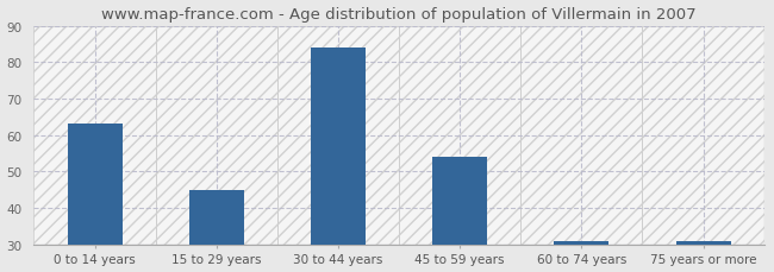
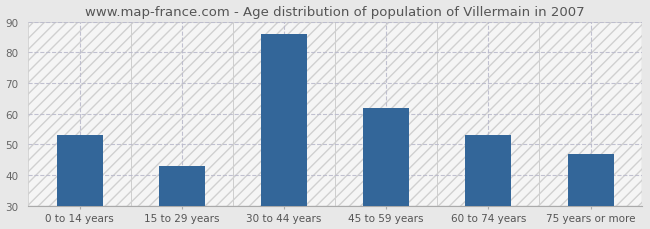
0 to 14 years: 63 -> 53
15 to 29 years: 45 -> 43
30 to 44 years: 84 -> 86
45 to 59 years: 54 -> 62
60 to 74 years: 31 -> 53
75 years or more: 31 -> 47
